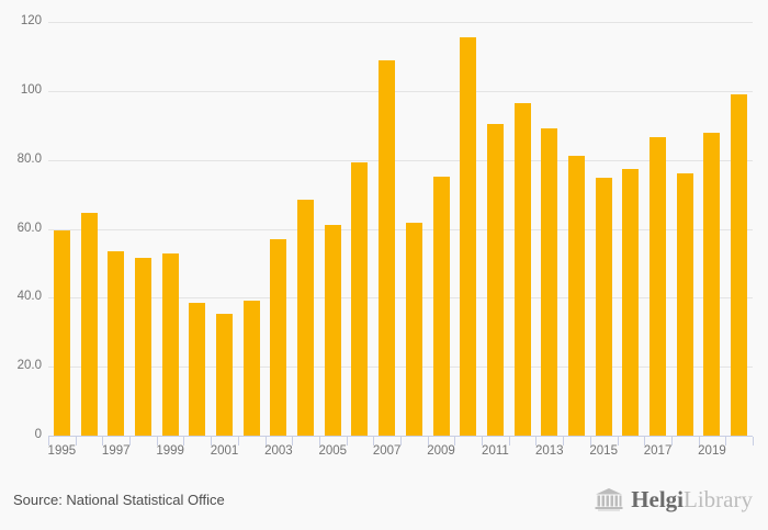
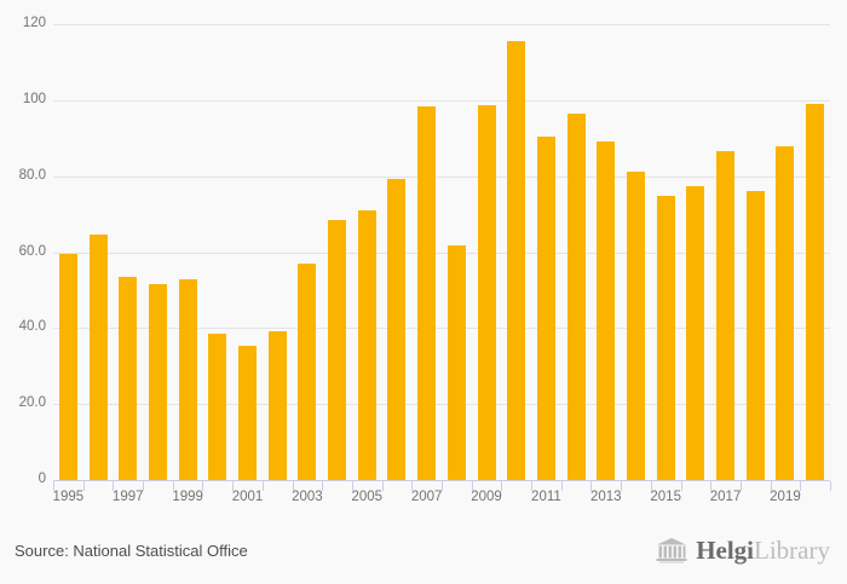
2005: 61 -> 71
2007: 109 -> 98
2009: 75 -> 99
